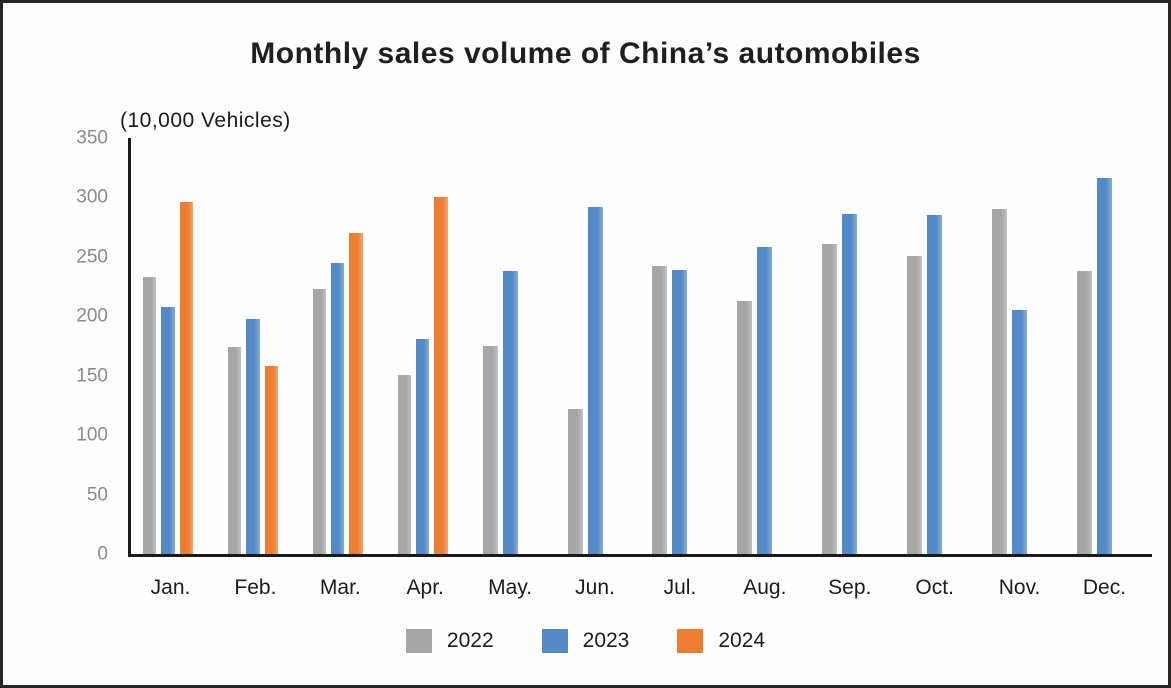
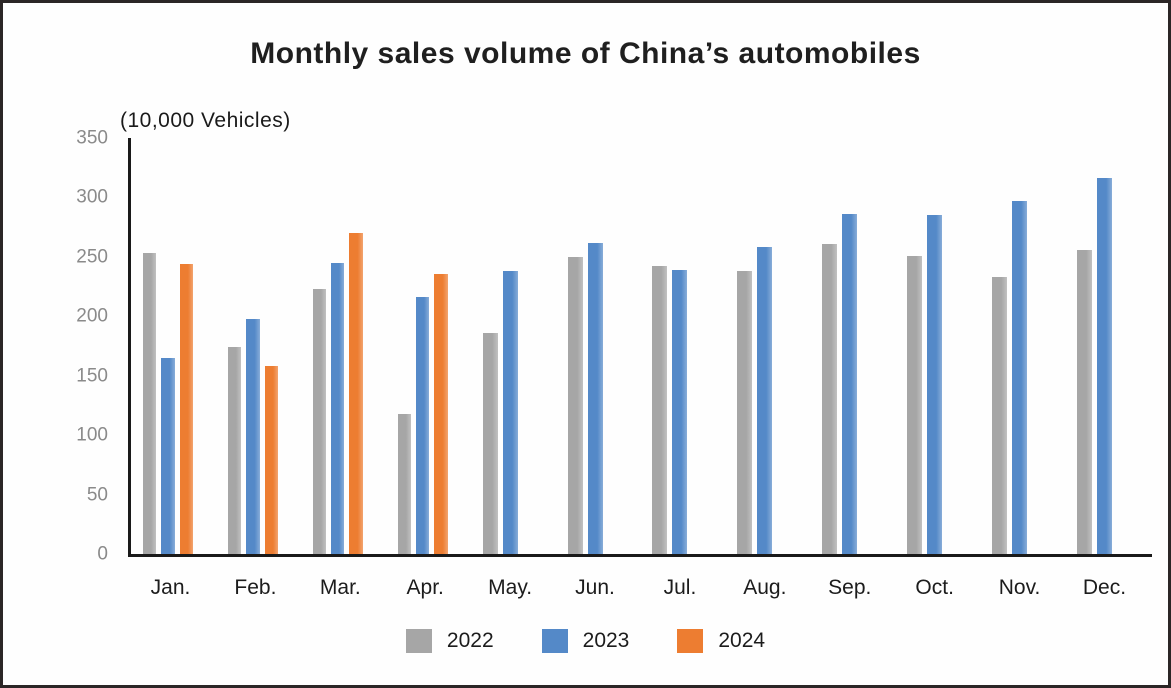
2022/Jan.: 233 -> 253
2023/Jan.: 208 -> 165
2024/Jan.: 296 -> 244
2022/Apr.: 151 -> 118
2023/Apr.: 181 -> 216
2024/Apr.: 300 -> 236
2022/May.: 175 -> 186
2022/Jun.: 122 -> 250
2023/Jun.: 292 -> 262
2022/Aug.: 213 -> 238
2022/Nov.: 290 -> 233
2023/Nov.: 205 -> 297
2022/Dec.: 238 -> 256
